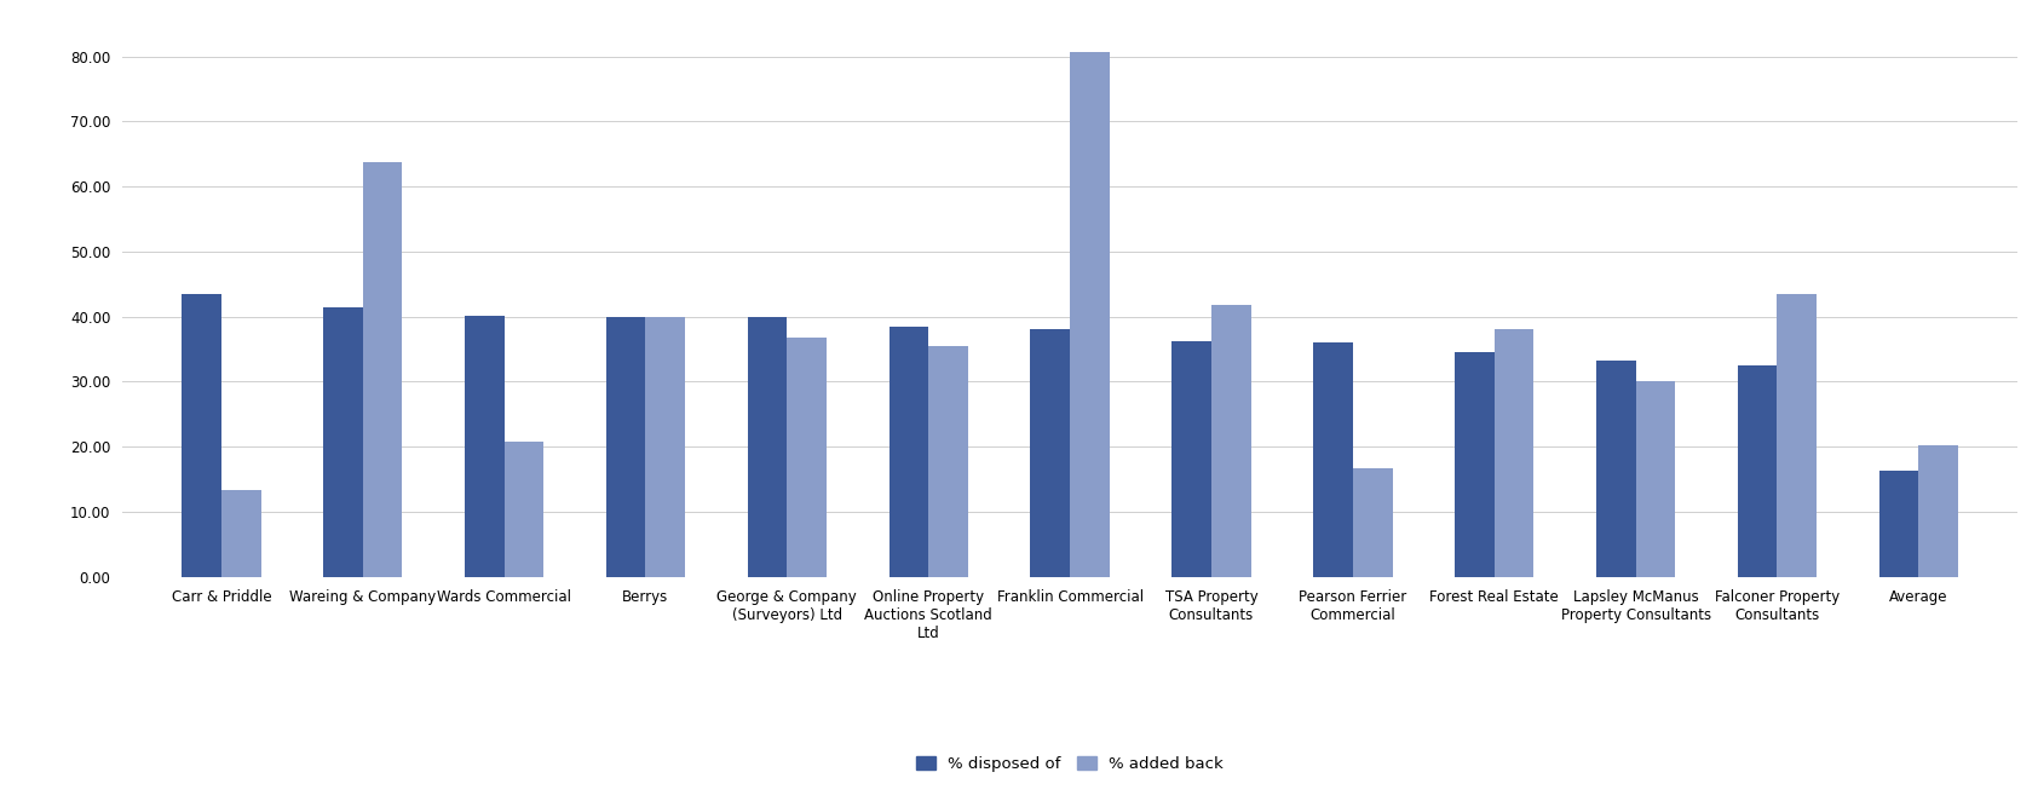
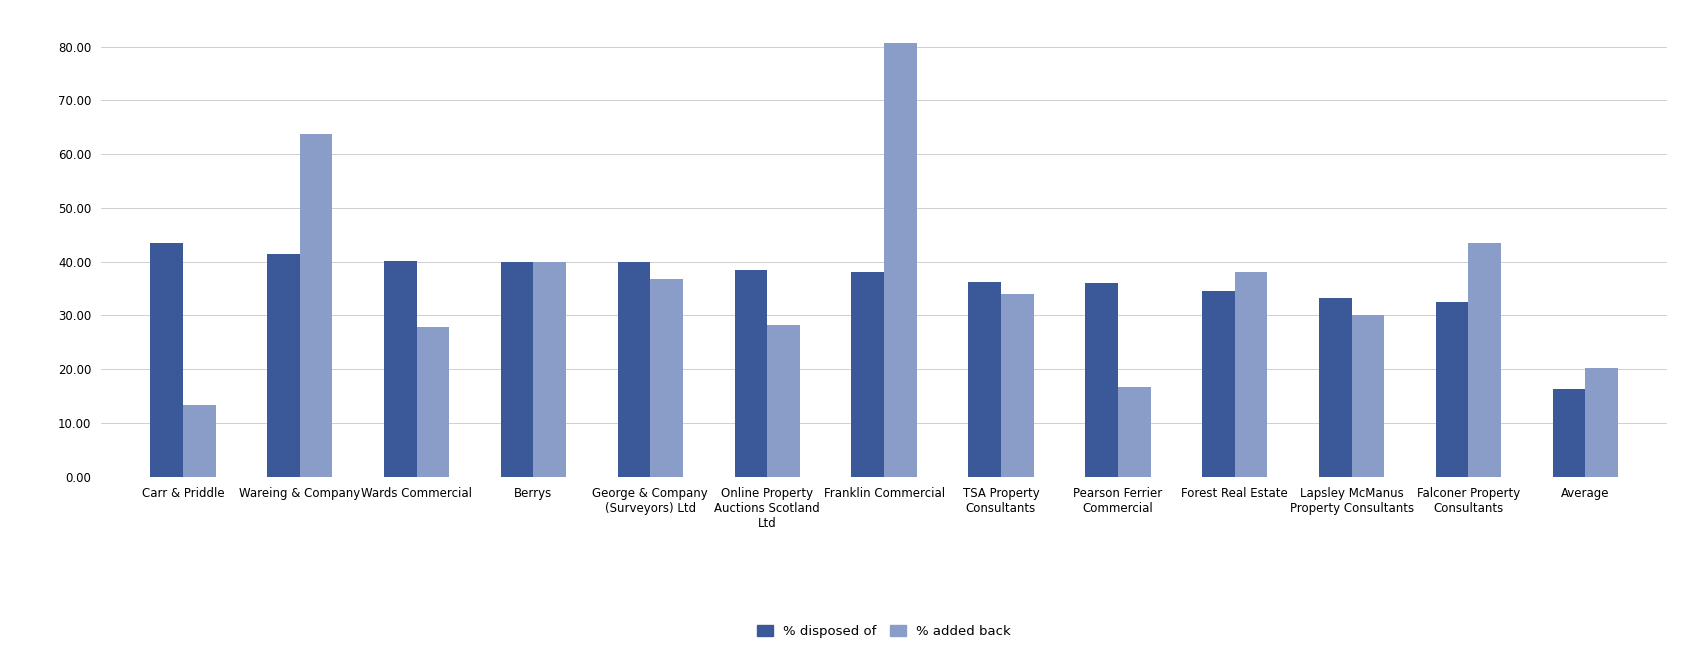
% added back/Wards Commercial: 20.8 -> 27.9
% added back/Online Property Auctions Scotland Ltd: 35.4 -> 28.2
% added back/TSA Property Consultants: 41.8 -> 33.9
